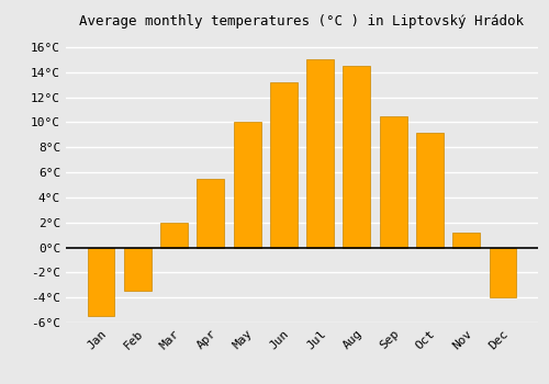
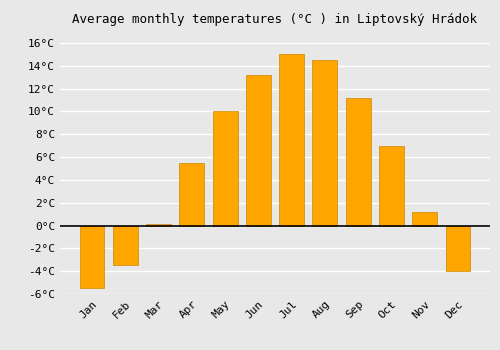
Mar: 2.0°C -> 0.1°C
Sep: 10.5°C -> 11.2°C
Oct: 9.2°C -> 7.0°C
